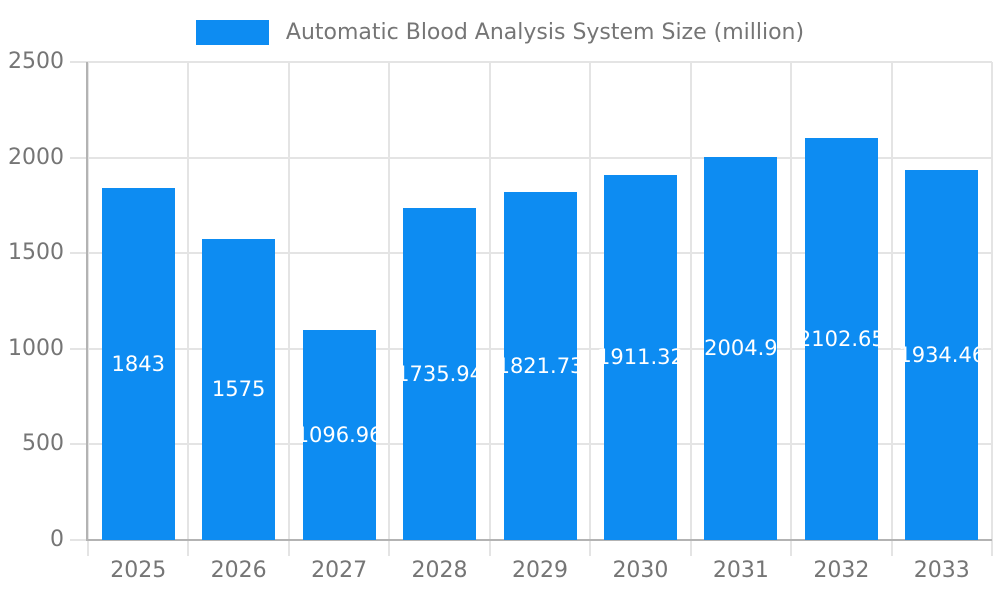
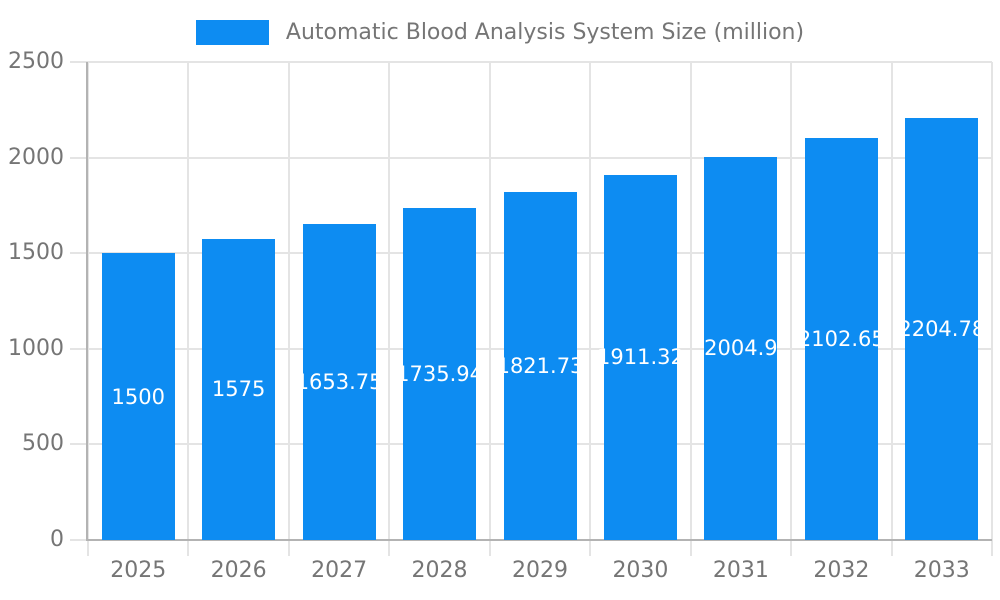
2025: 1843 -> 1500
2027: 1096.96 -> 1653.75
2033: 1934.46 -> 2204.78
